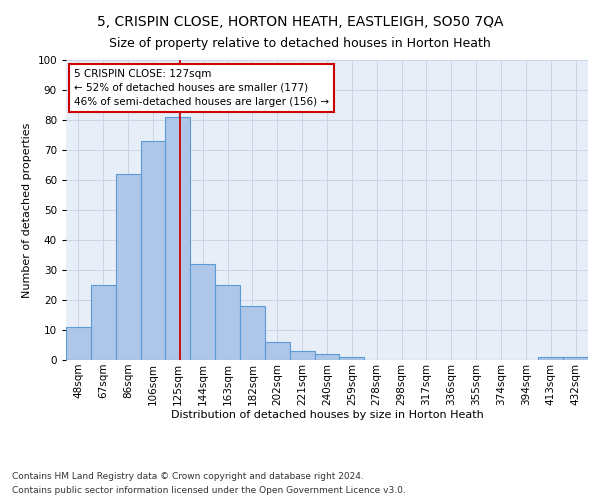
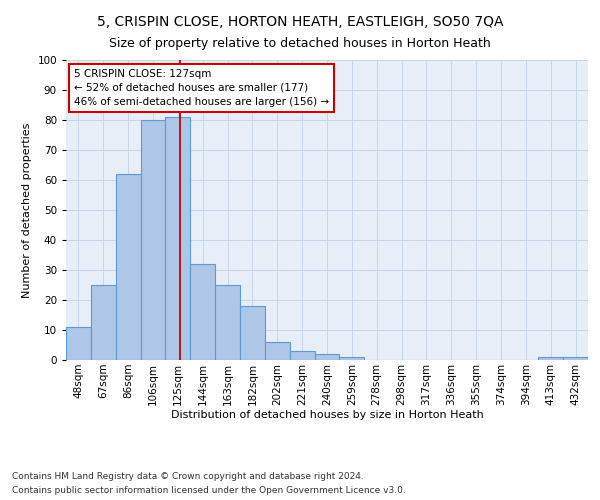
106sqm: 73 -> 80
